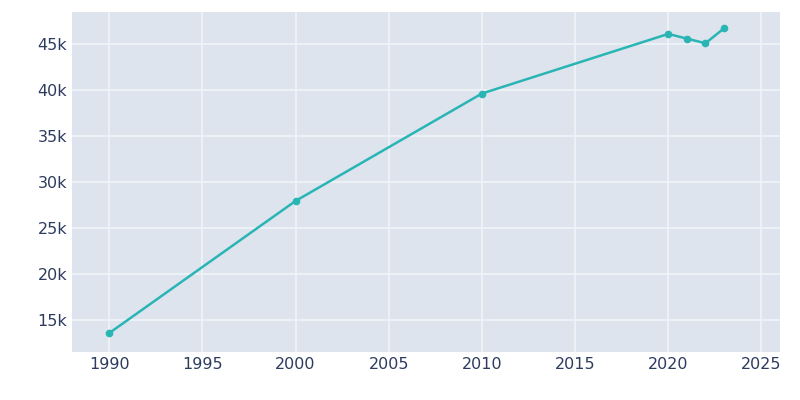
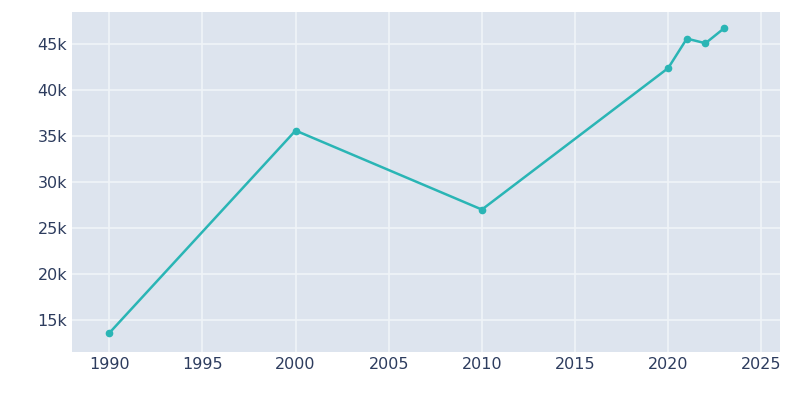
2000: 27.9k -> 35.6k
2010: 39.6k -> 27.0k
2020: 46.1k -> 42.4k
